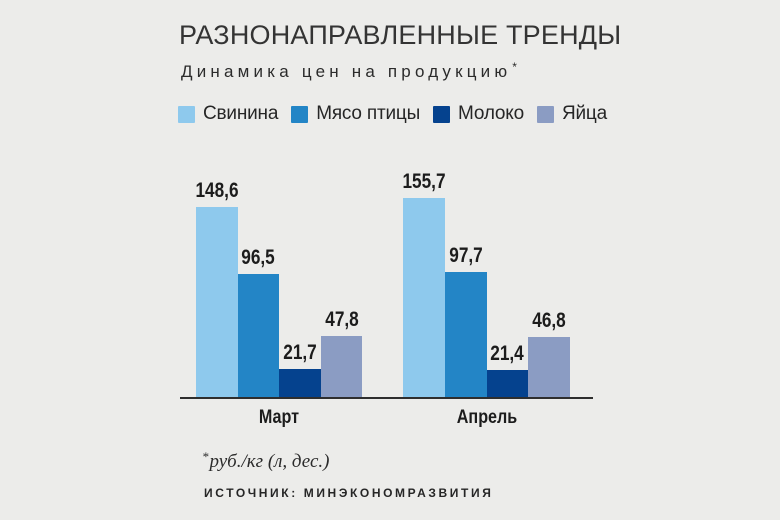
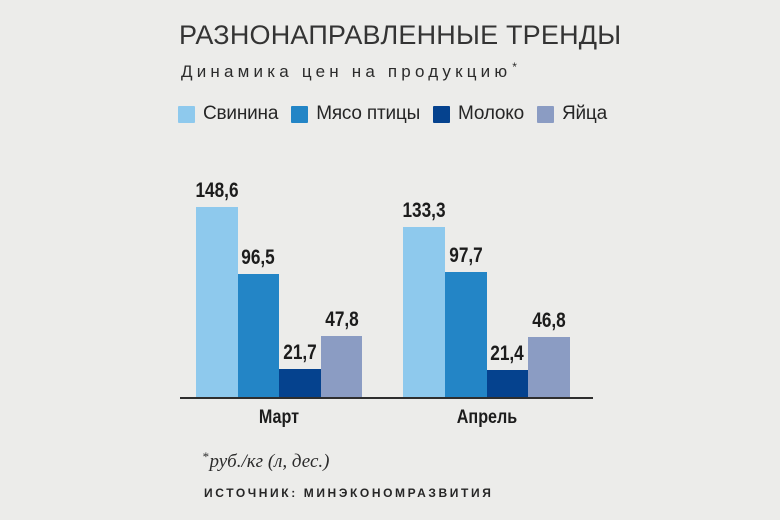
Свинина/Апрель: 155,7 -> 133,3
